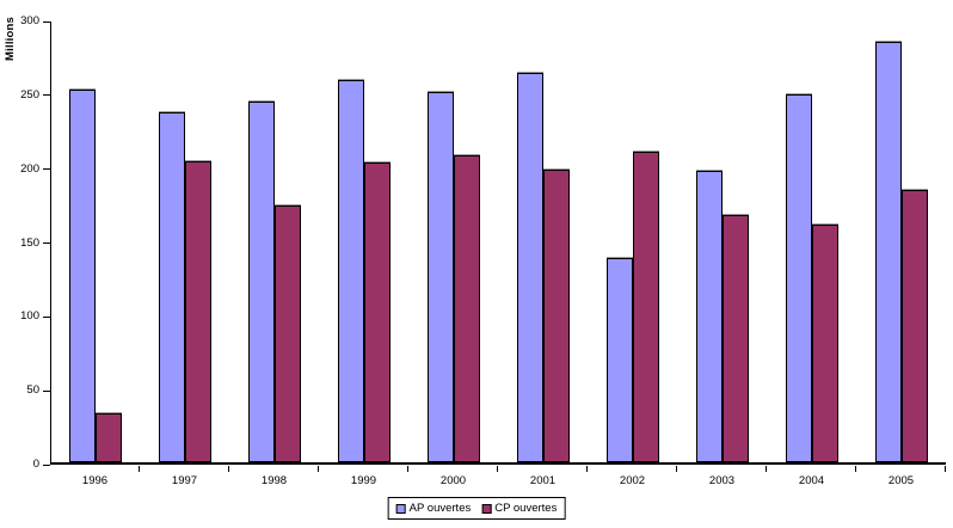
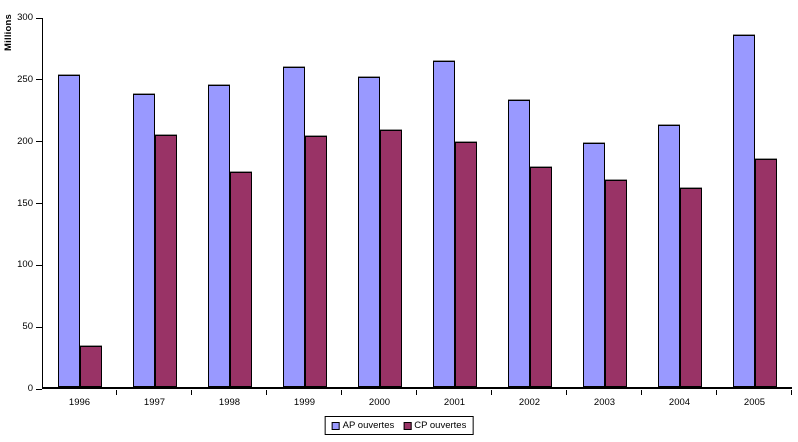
AP ouvertes/2002: 138 -> 232
CP ouvertes/2002: 210 -> 178
AP ouvertes/2004: 249 -> 212
